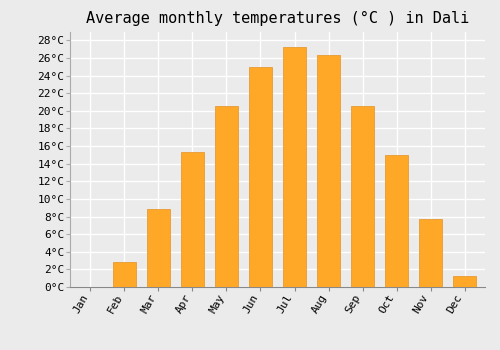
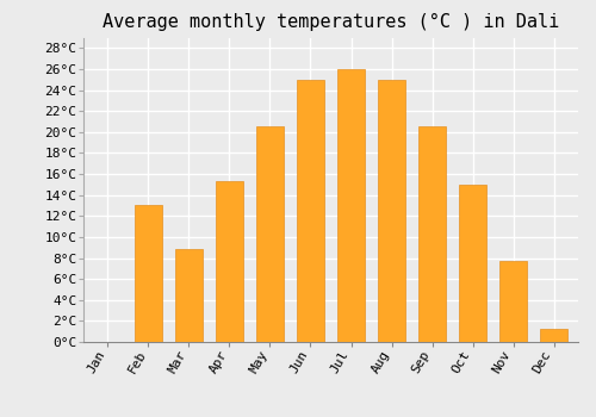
Feb: 2.8°C -> 13.0°C
Jul: 27.2°C -> 26.0°C
Aug: 26.3°C -> 25.0°C
